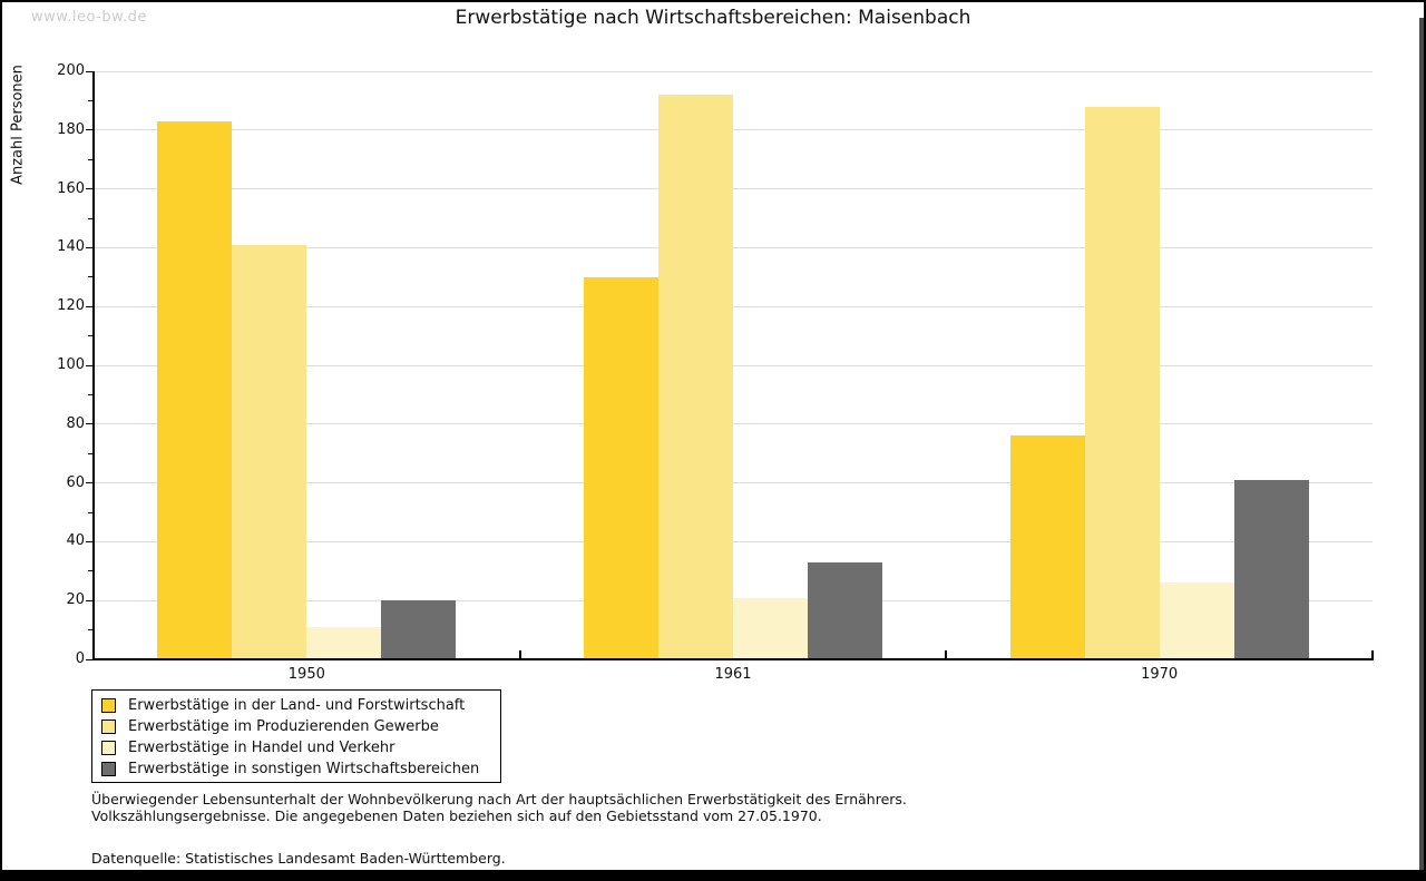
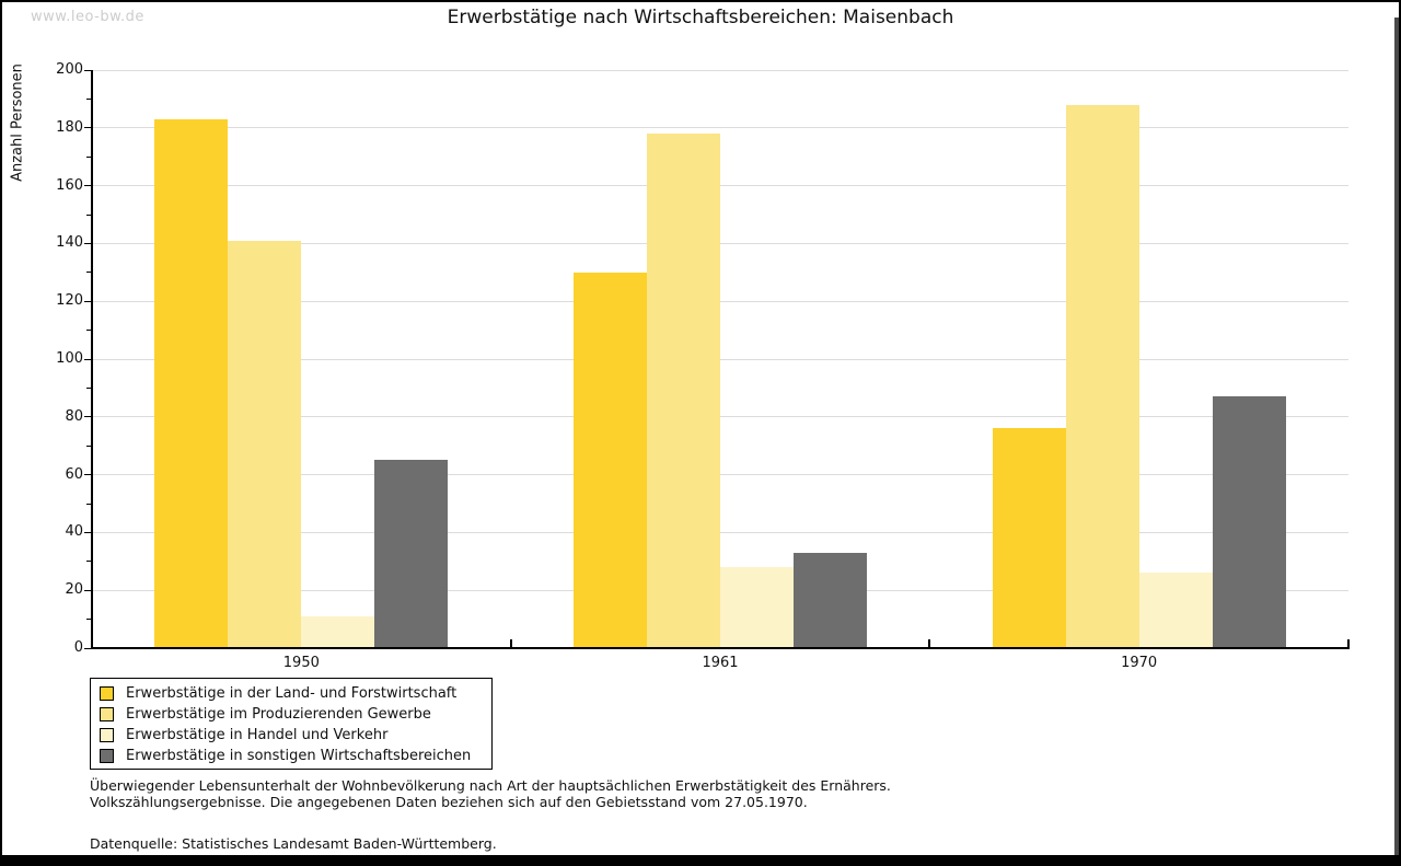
Erwerbstätige in sonstigen Wirtschaftsbereichen/1950: 20 -> 65
Erwerbstätige im Produzierenden Gewerbe/1961: 192 -> 178
Erwerbstätige in Handel und Verkehr/1961: 21 -> 28
Erwerbstätige in sonstigen Wirtschaftsbereichen/1970: 61 -> 87
